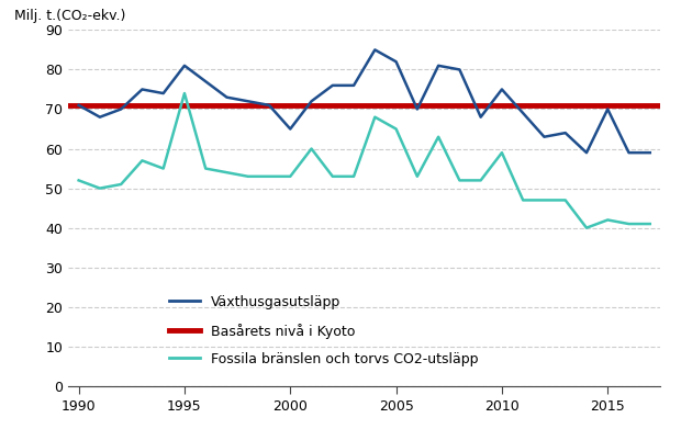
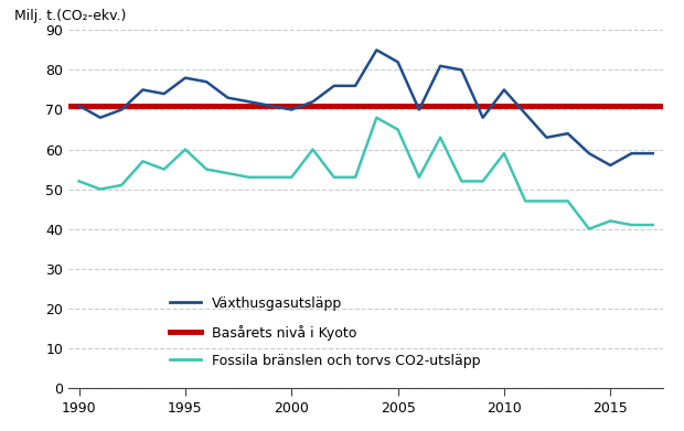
Växthusgasutsläpp/1995: 81 -> 78
Fossila bränslen och torvs CO2-utsläpp/1995: 74 -> 60
Växthusgasutsläpp/2000: 65 -> 70
Växthusgasutsläpp/2015: 70 -> 56
